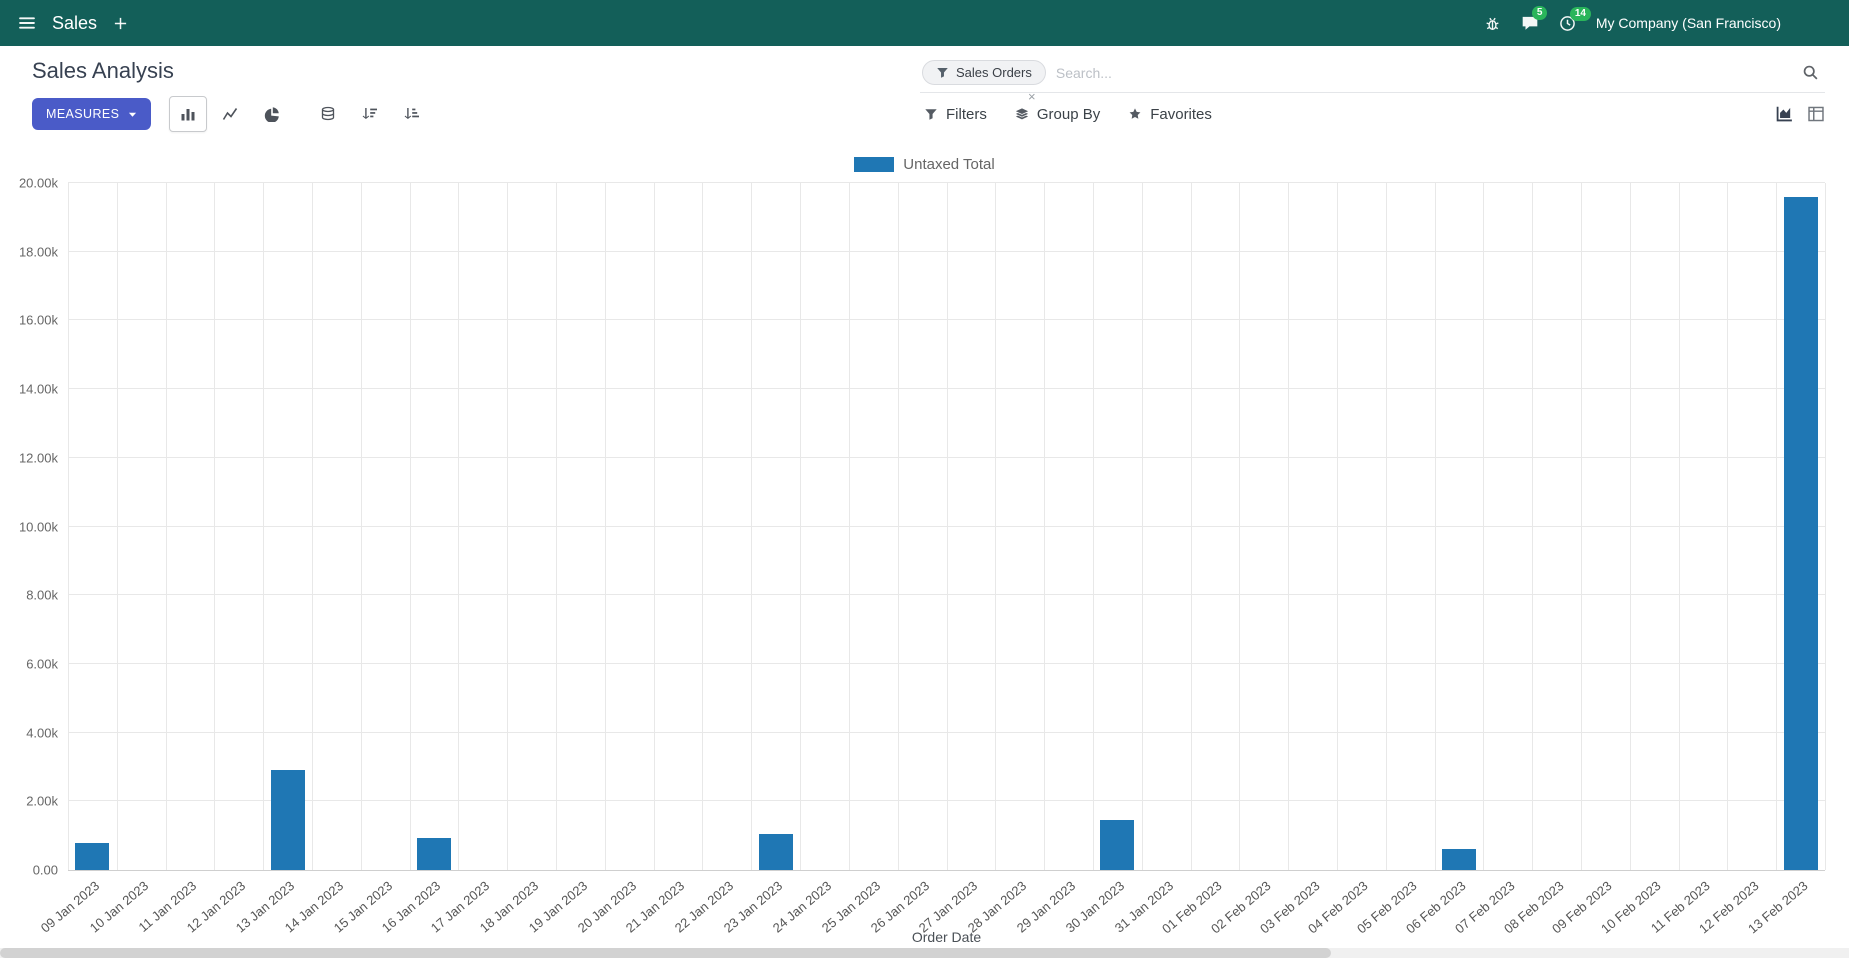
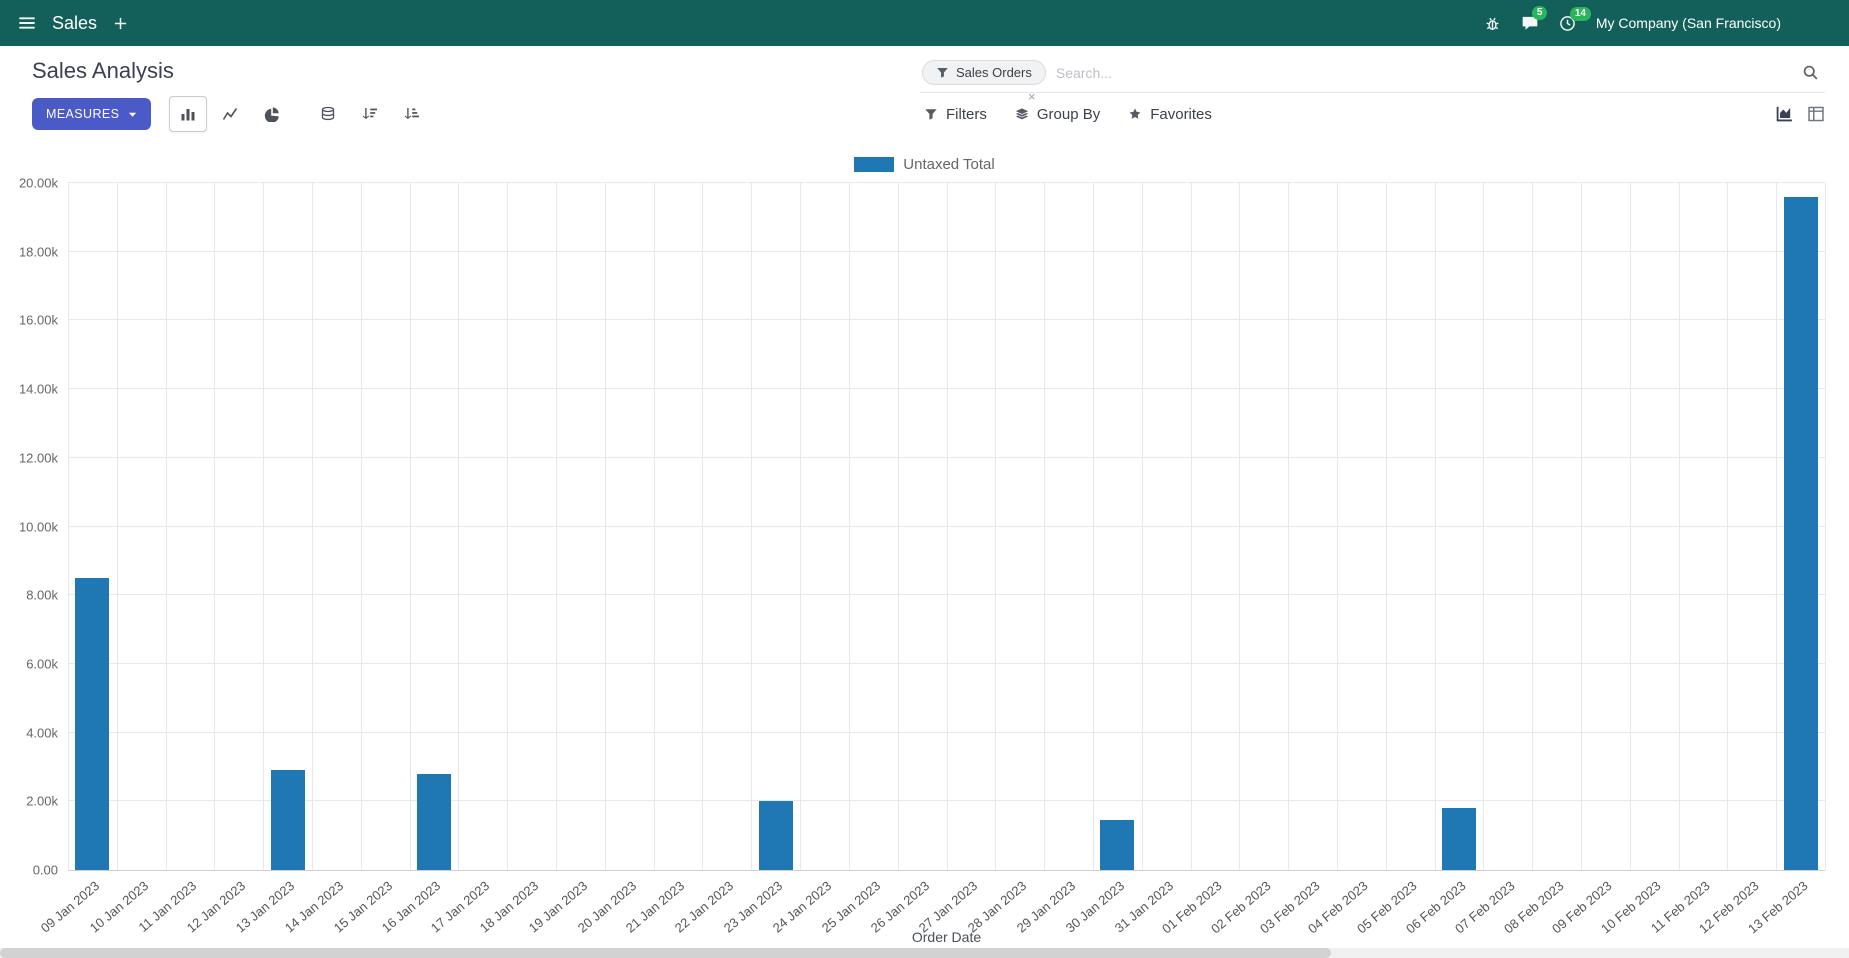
09 Jan 2023: 0.8k -> 8.5k
16 Jan 2023: 0.9k -> 2.8k
23 Jan 2023: 1.1k -> 2.0k
06 Feb 2023: 0.6k -> 1.8k
